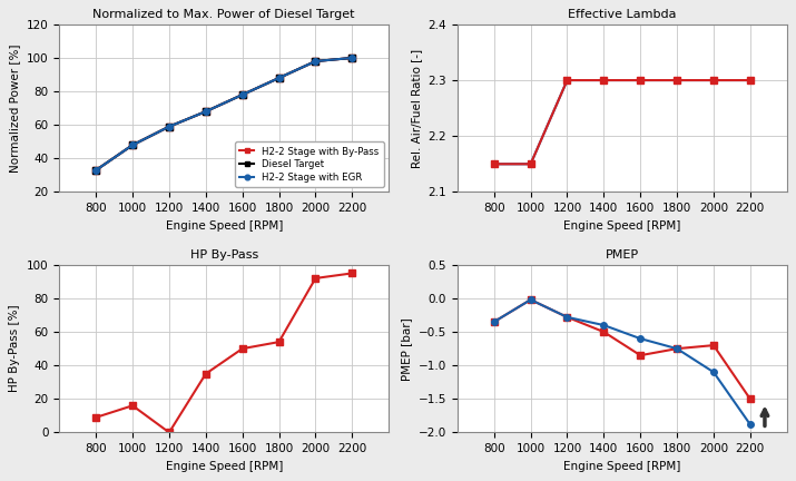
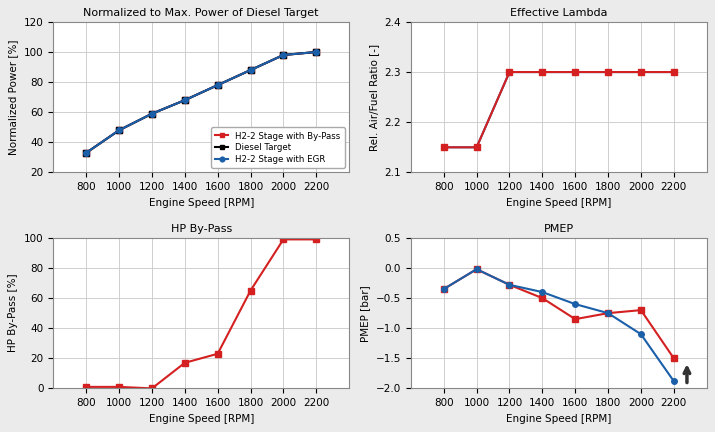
HP By-Pass/800: 9 -> 1
HP By-Pass/1000: 16 -> 1
HP By-Pass/1400: 35 -> 17
HP By-Pass/1600: 50 -> 23
HP By-Pass/1800: 54 -> 65
HP By-Pass/2000: 92 -> 99
HP By-Pass/2200: 95 -> 99
